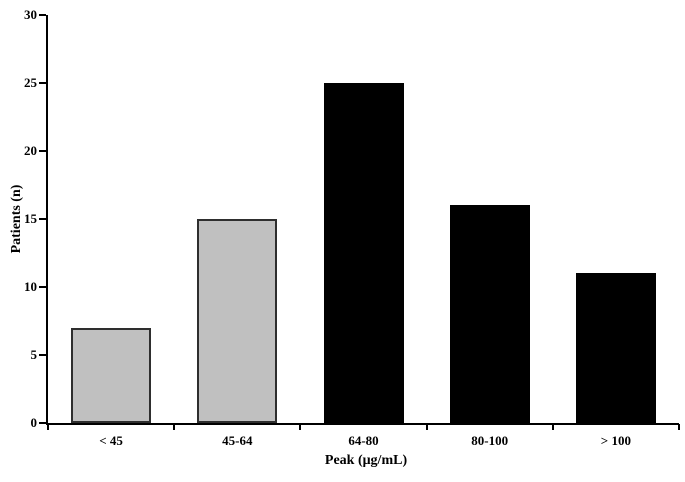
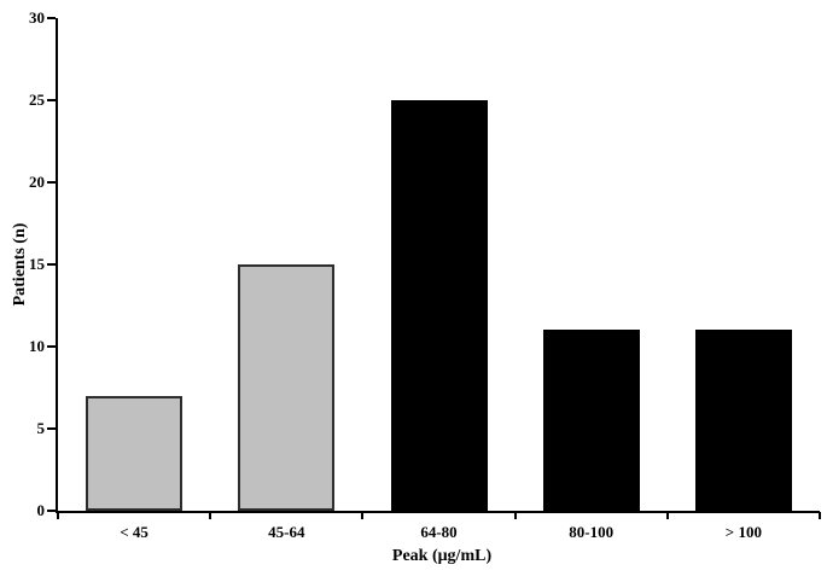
80-100: 16 -> 11
